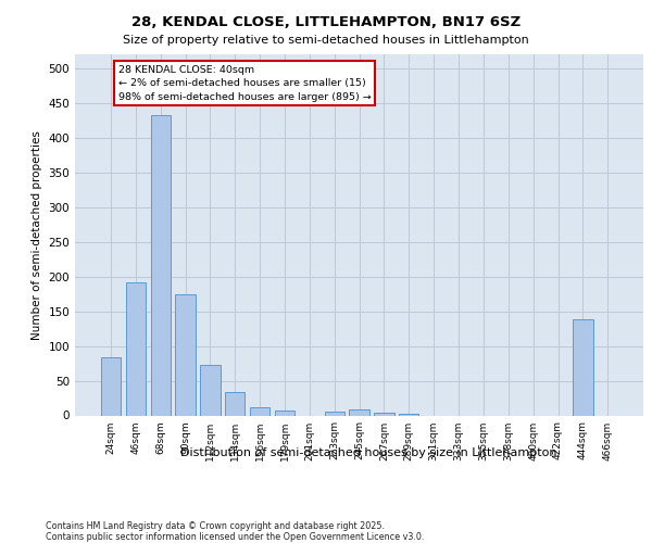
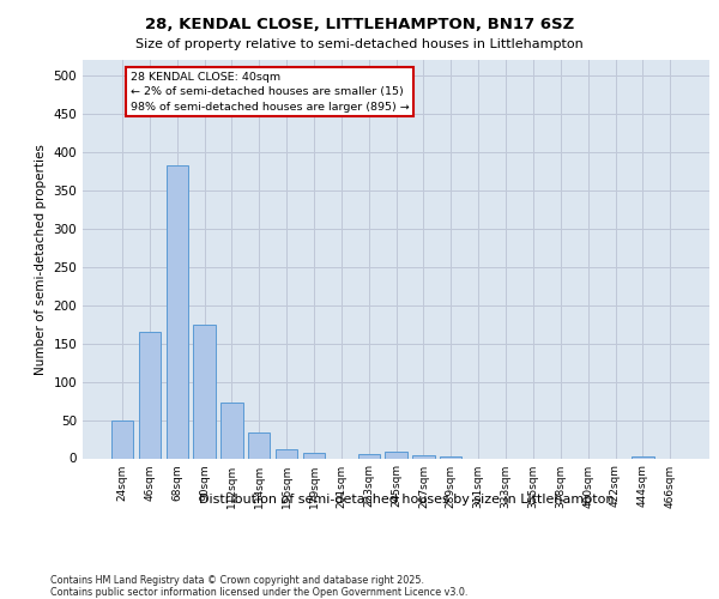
24sqm: 84 -> 50
46sqm: 192 -> 165
68sqm: 432 -> 383
444sqm: 138 -> 3
